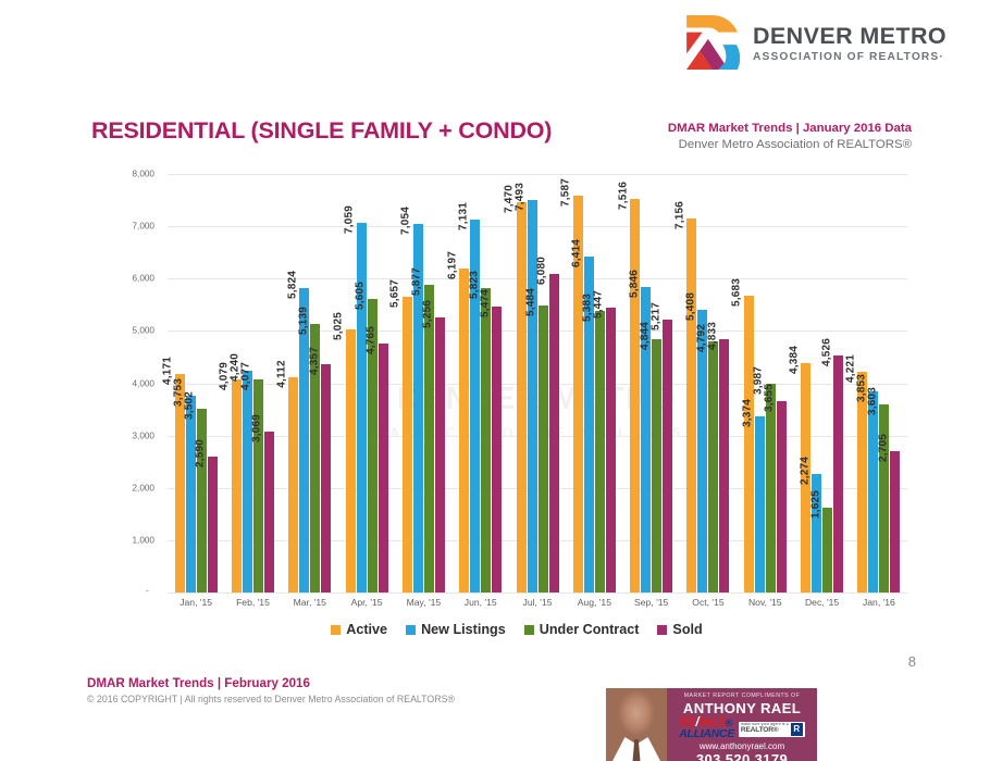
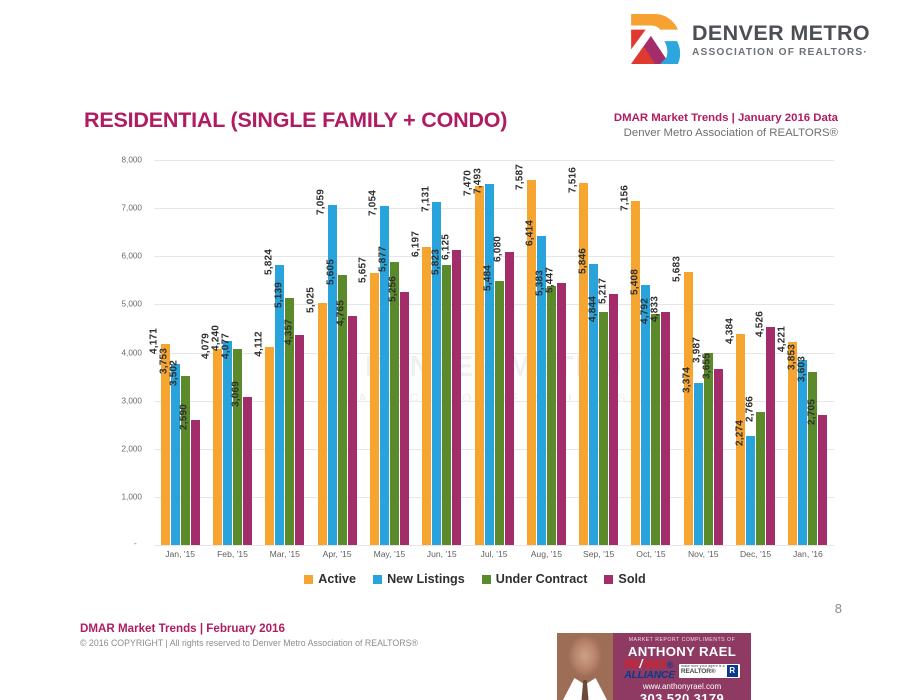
Sold/Jun, '15: 5,474 -> 6,125
Under Contract/Dec, '15: 1,625 -> 2,766
